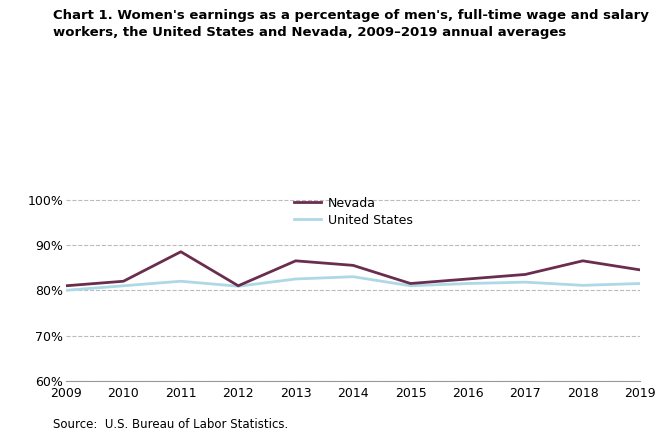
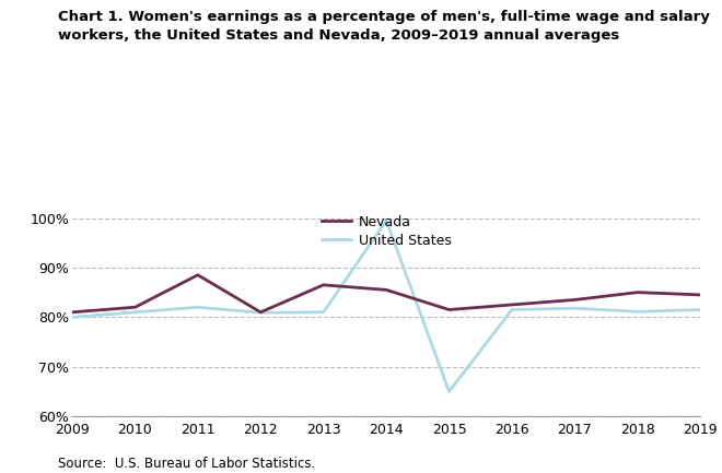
United States/2013: 82.5% -> 81.0%
United States/2014: 83.0% -> 99.5%
United States/2015: 81.0% -> 65.0%
Nevada/2018: 86.5% -> 85.0%
